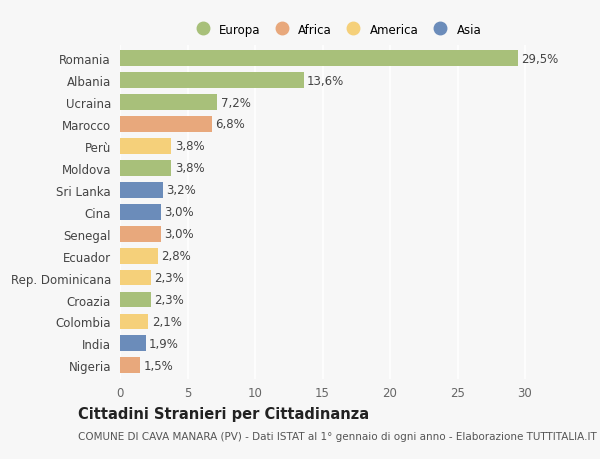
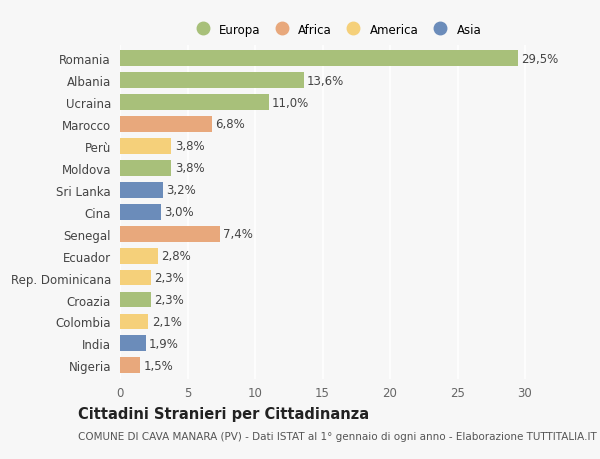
Ucraina: 7,2% -> 11,0%
Senegal: 3,0% -> 7,4%
